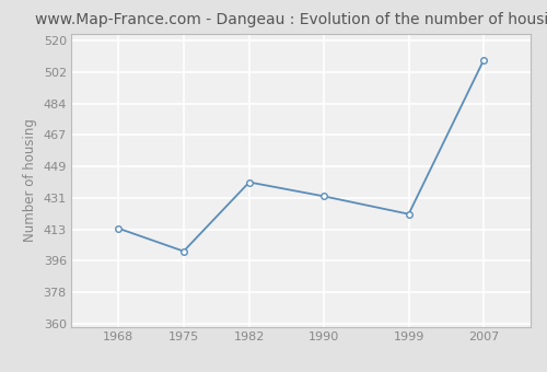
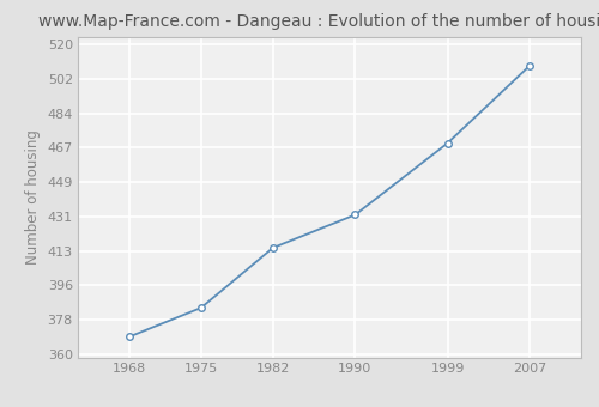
1968: 414 -> 369
1975: 401 -> 384
1982: 440 -> 415
1999: 422 -> 469
